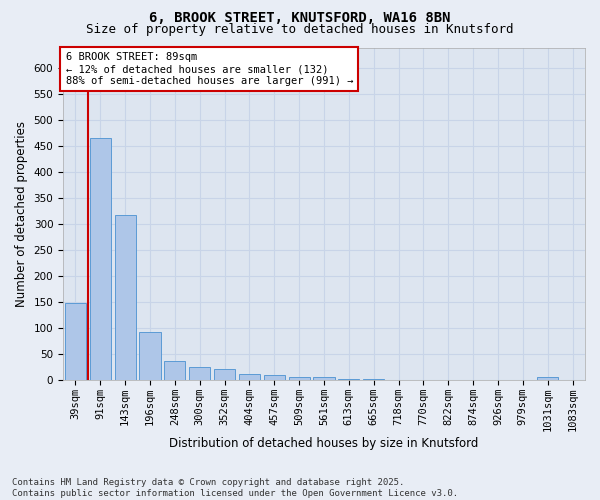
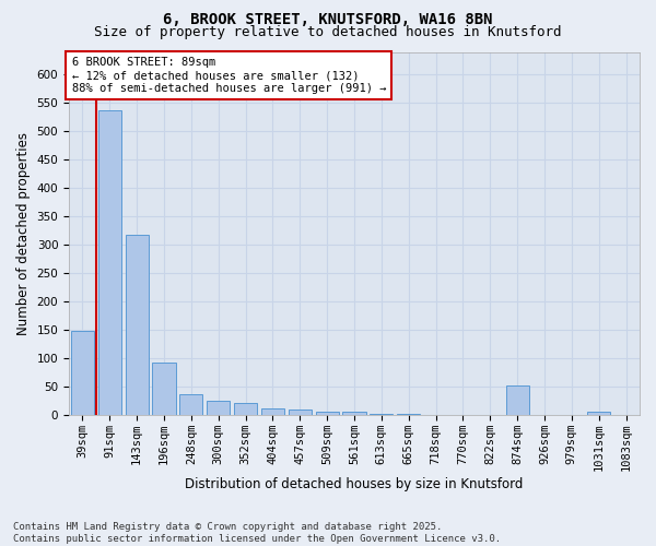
91sqm: 466 -> 538
874sqm: 1 -> 52
